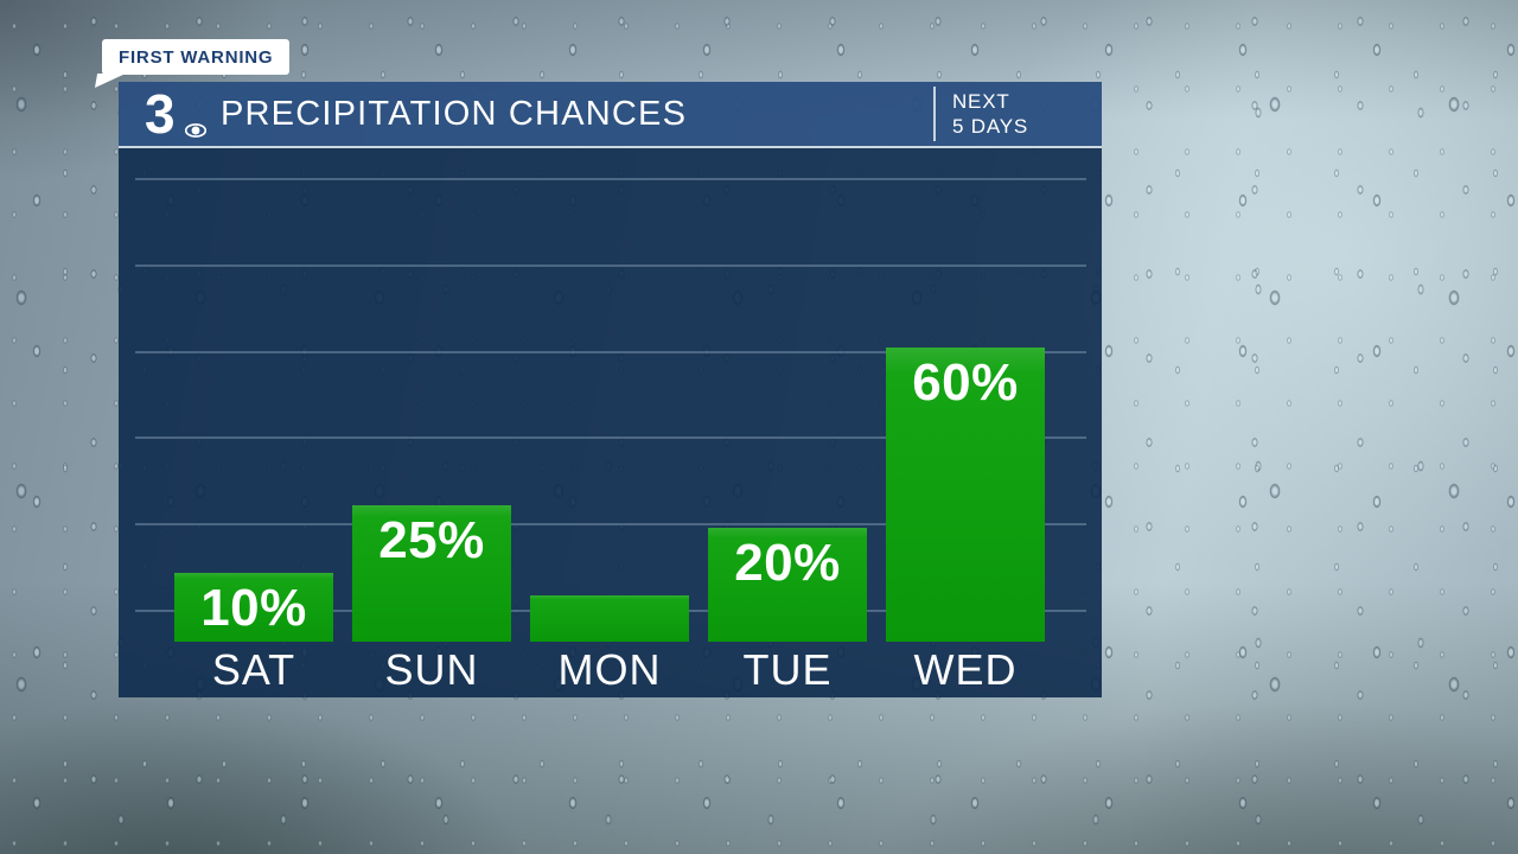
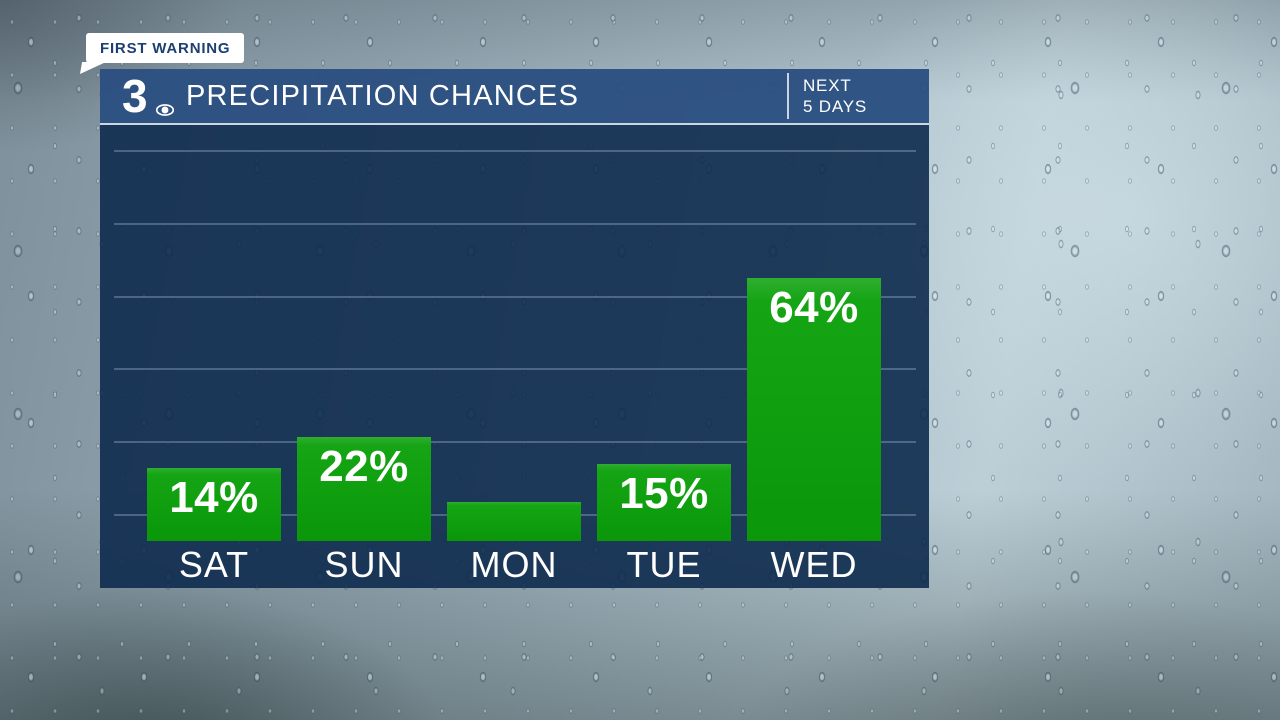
SAT: 10% -> 14%
SUN: 25% -> 22%
TUE: 20% -> 15%
WED: 60% -> 64%
